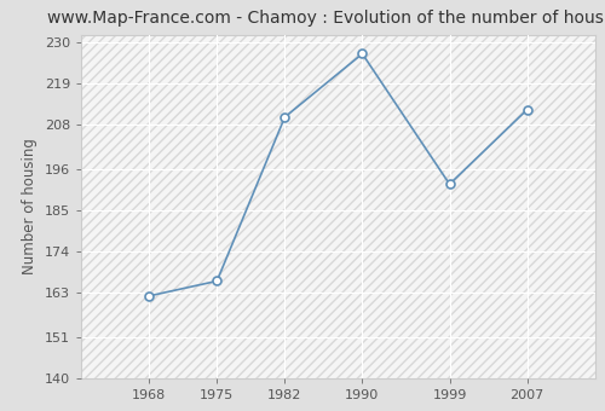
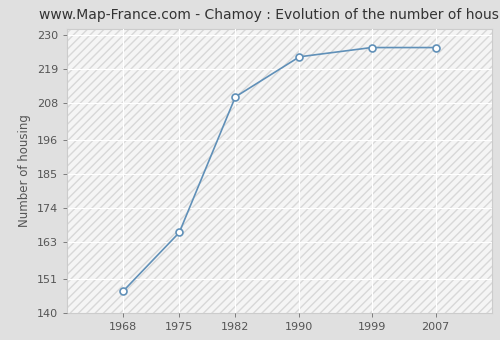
1968: 162 -> 147
1990: 227 -> 223
1999: 192 -> 226
2007: 212 -> 226
